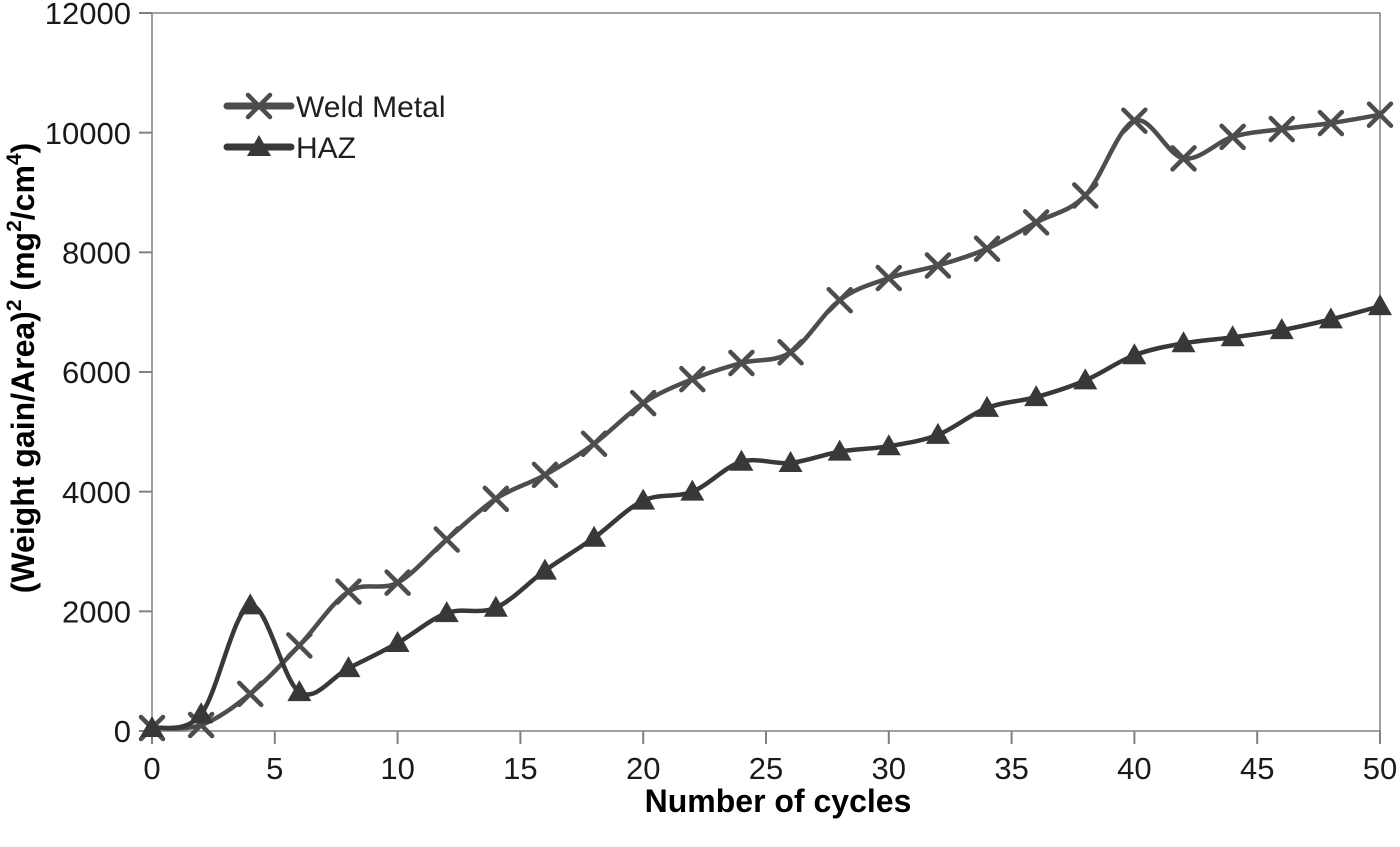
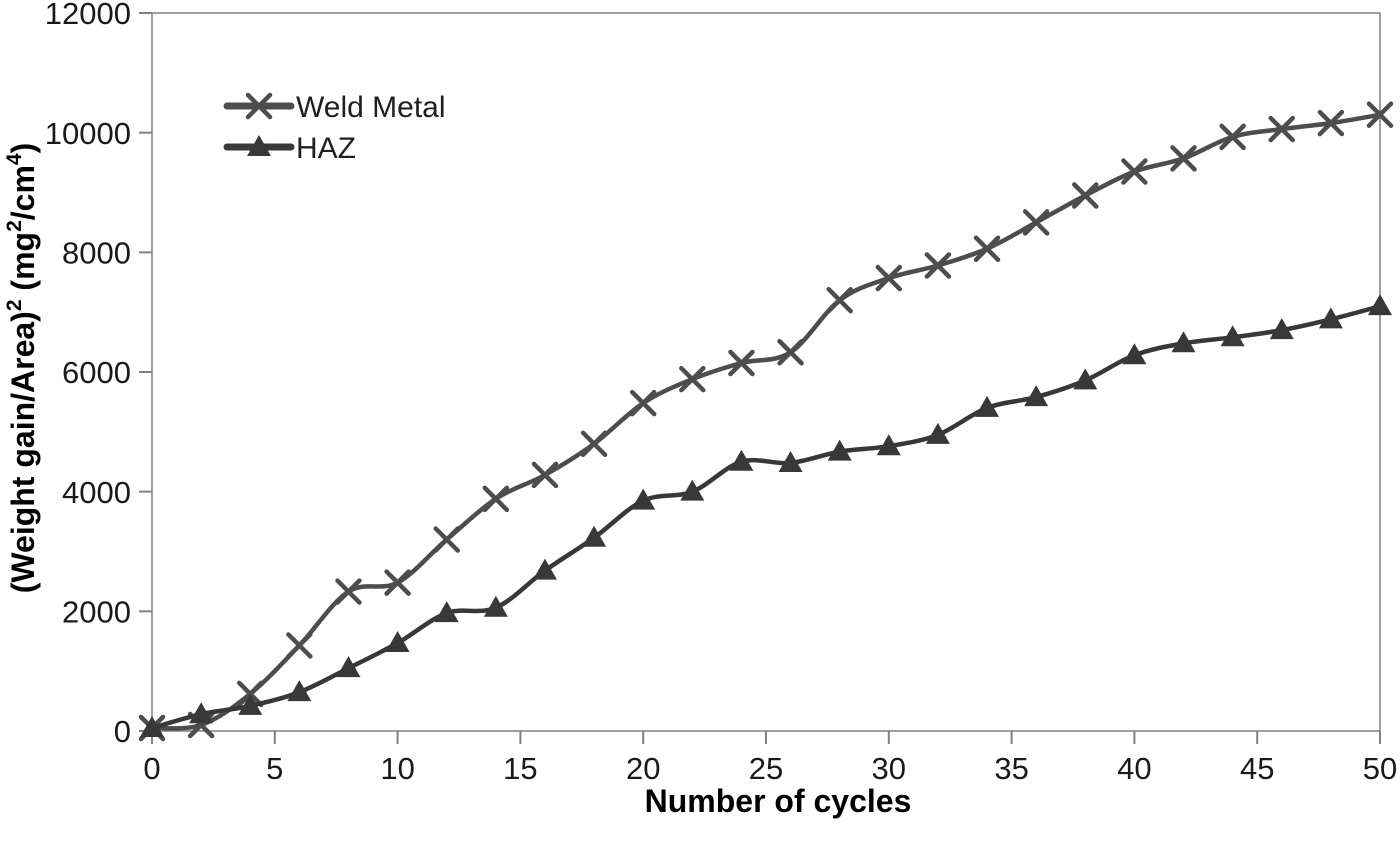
HAZ/4: 2100 -> 400
Weld Metal/40: 10200 -> 9400
